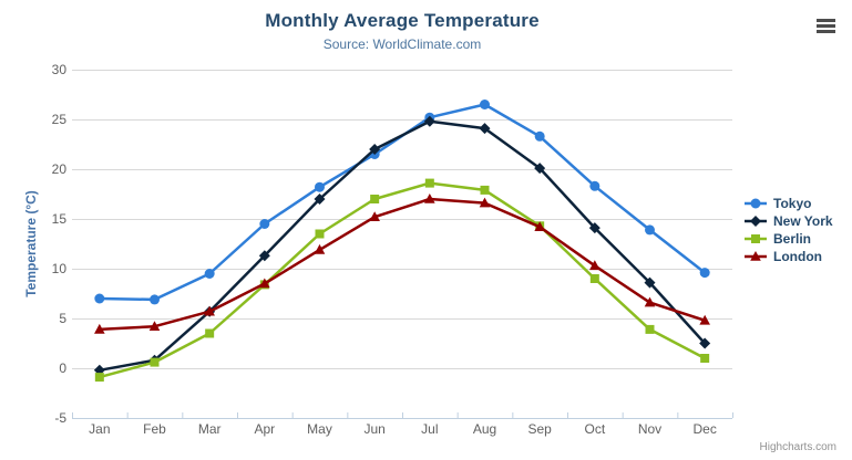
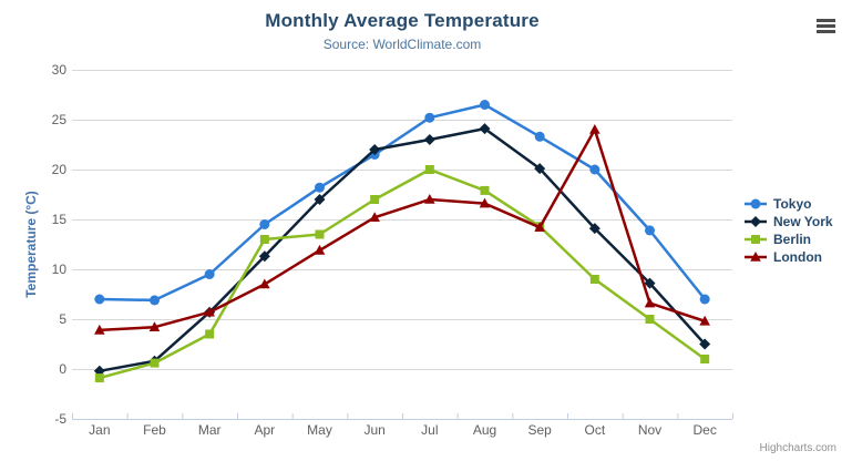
Berlin/Apr: 8 -> 13
New York/Jul: 25 -> 23
Berlin/Jul: 19 -> 20
Tokyo/Oct: 18 -> 20
London/Oct: 10 -> 24
Berlin/Nov: 4 -> 5
Tokyo/Dec: 10 -> 7
